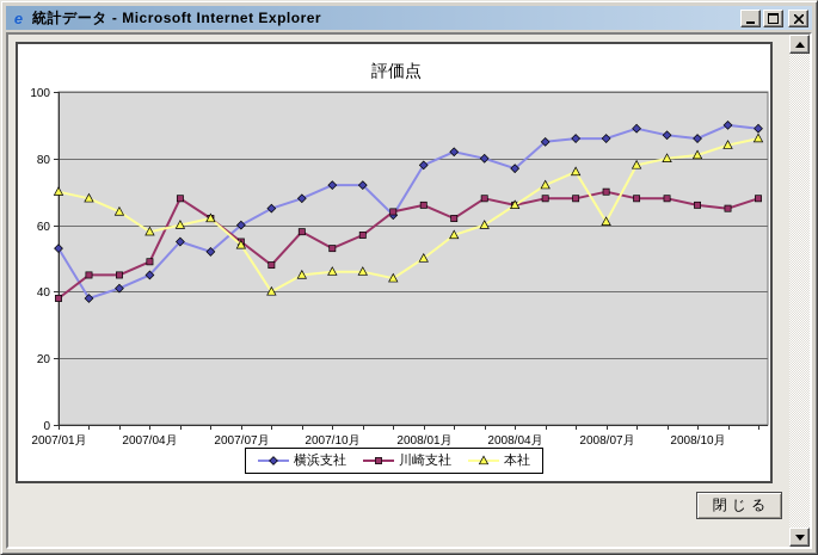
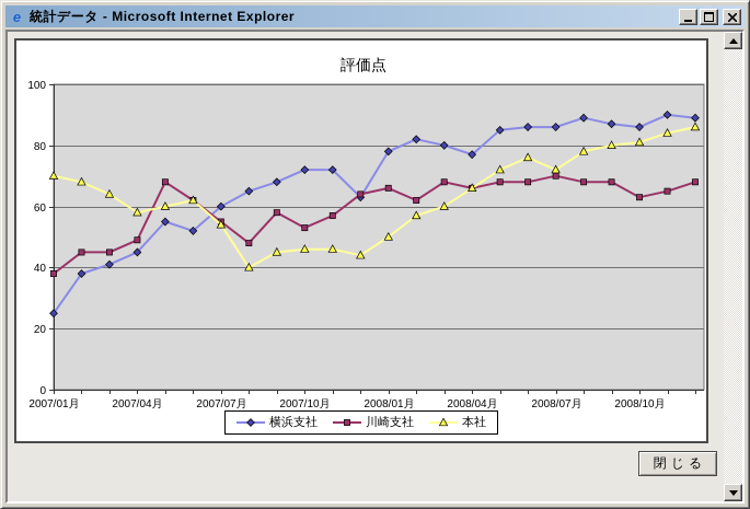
横浜支社/2007/01月: 53 -> 25
本社/2008/07月: 61 -> 72
川崎支社/2008/10月: 66 -> 63
